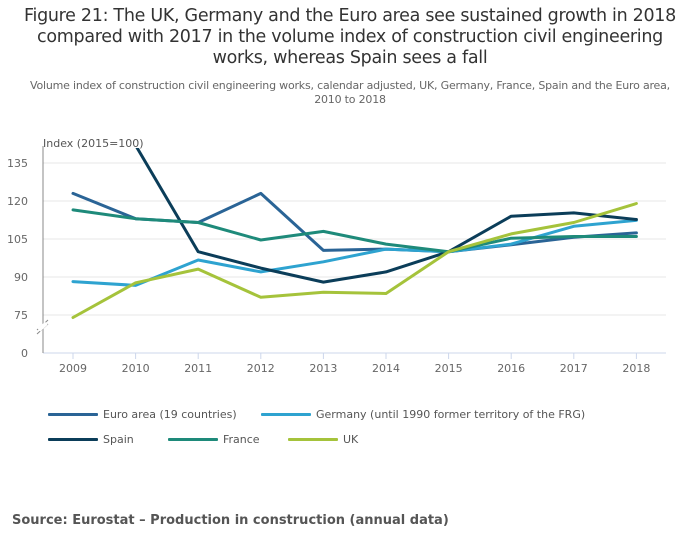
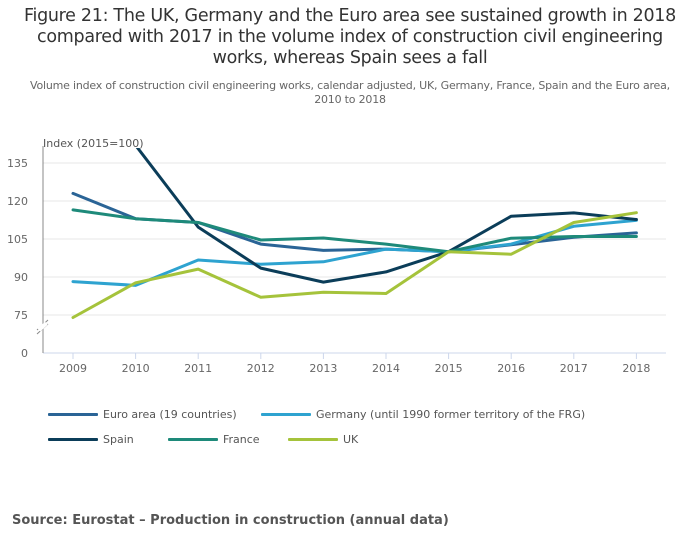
Spain/2011: 100 -> 110
Euro area (19 countries)/2012: 123 -> 103
Germany (until 1990 former territory of the FRG)/2012: 92 -> 95
France/2013: 108 -> 105
UK/2016: 107 -> 99
UK/2018: 119 -> 115
